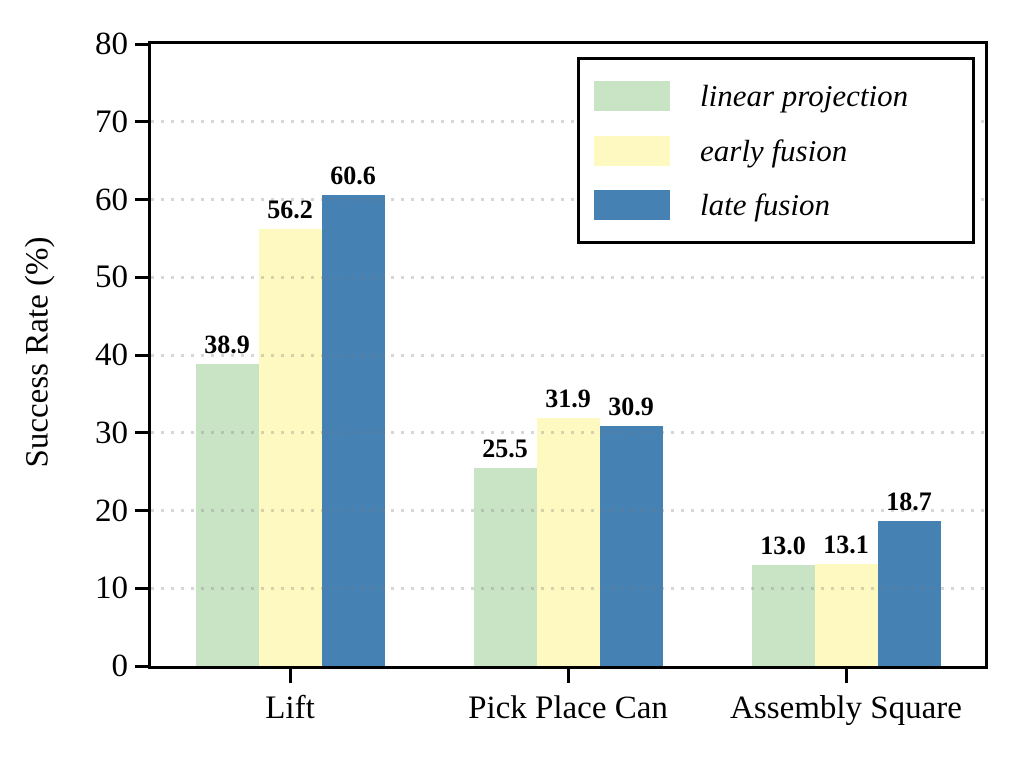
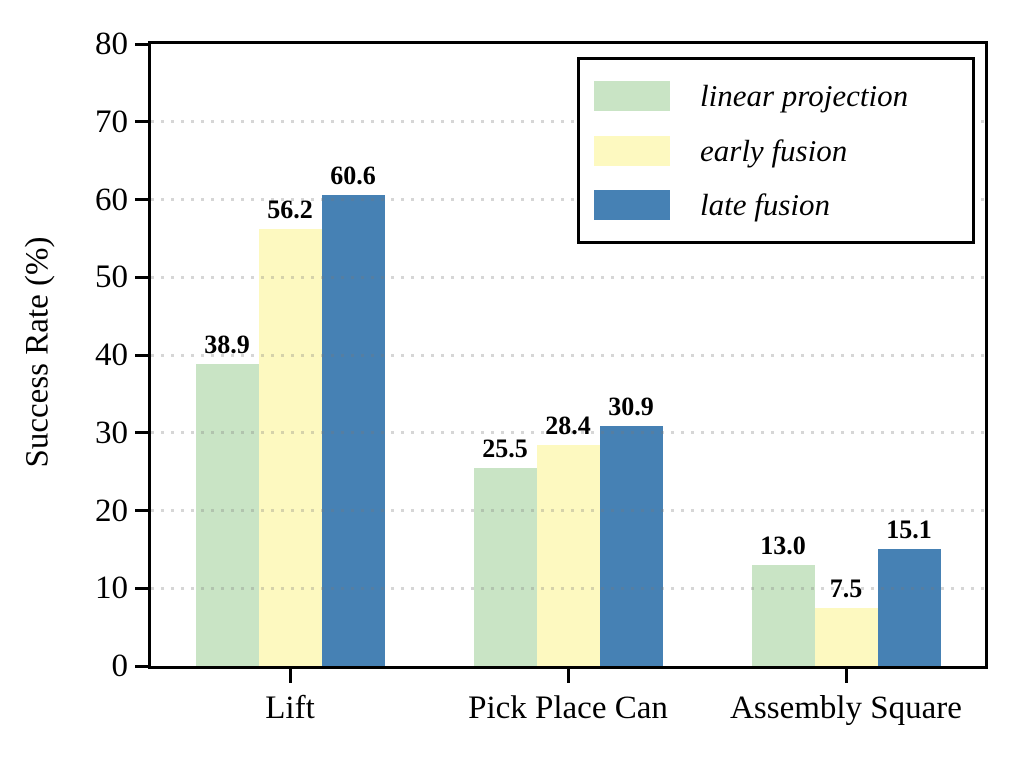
early fusion/Pick Place Can: 31.9 -> 28.4
early fusion/Assembly Square: 13.1 -> 7.5
late fusion/Assembly Square: 18.7 -> 15.1
